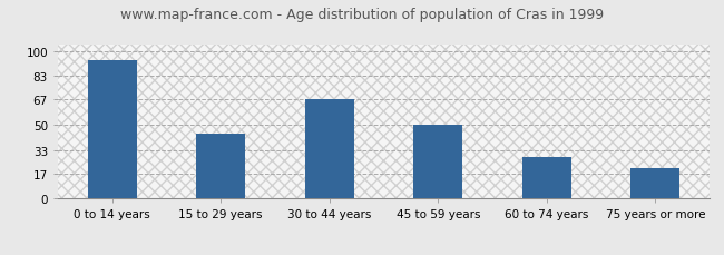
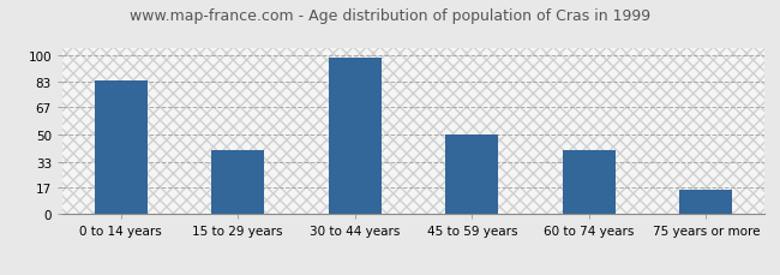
0 to 14 years: 94 -> 84
15 to 29 years: 44 -> 40
30 to 44 years: 67 -> 98
60 to 74 years: 28 -> 40
75 years or more: 21 -> 15
